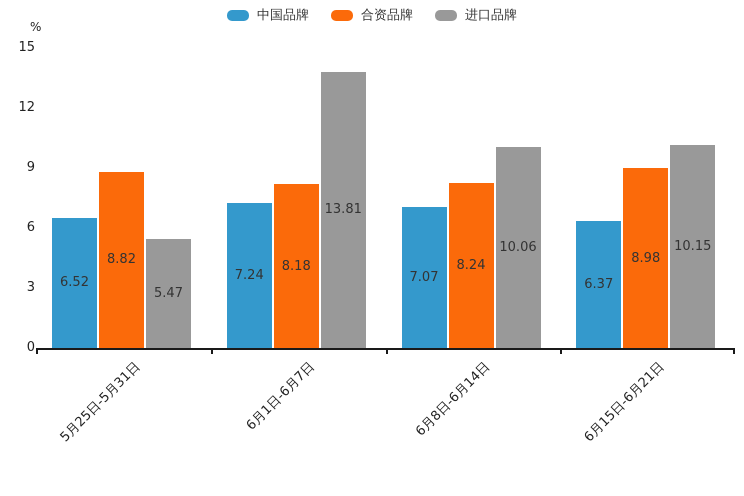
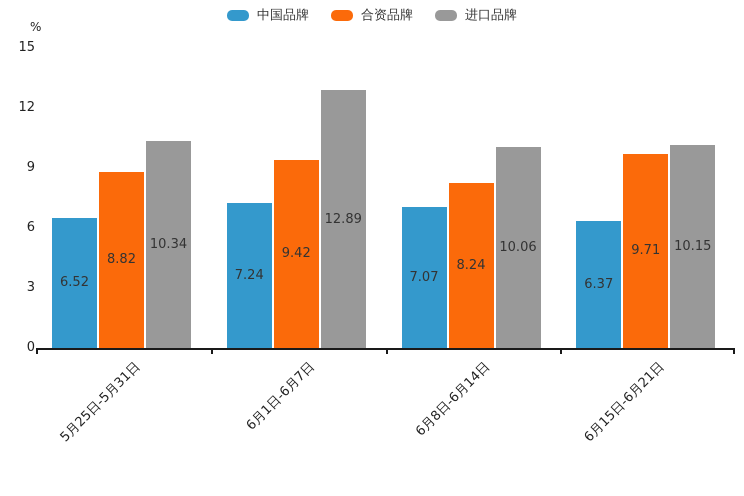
进口品牌/5月25日-5月31日: 5.47 -> 10.34
合资品牌/6月1日-6月7日: 8.18 -> 9.42
进口品牌/6月1日-6月7日: 13.81 -> 12.89
合资品牌/6月15日-6月21日: 8.98 -> 9.71
